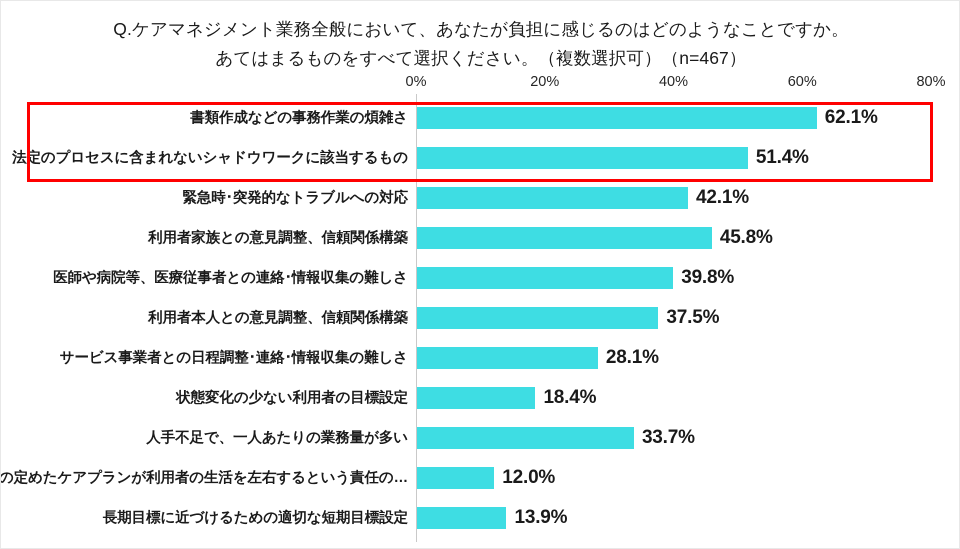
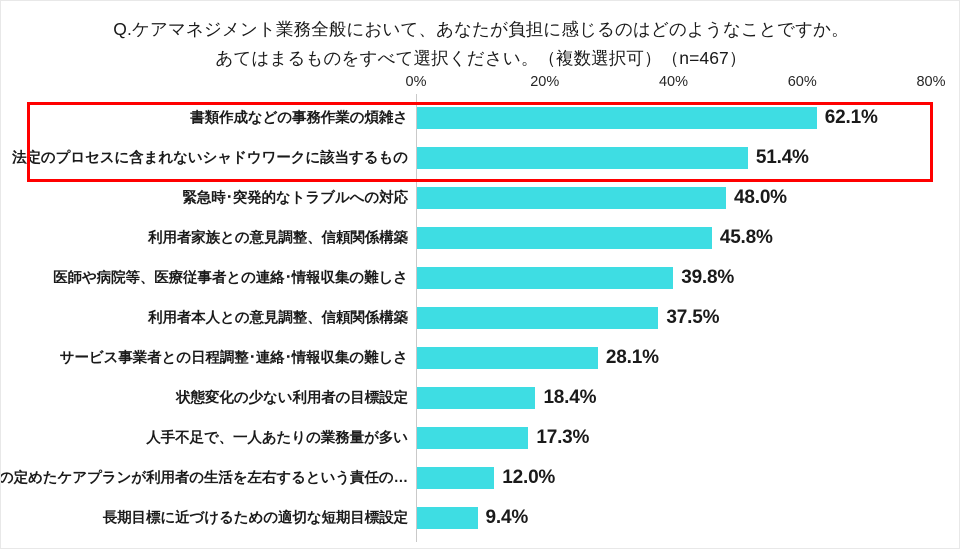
緊急時･突発的なトラブルへの対応: 42.1% -> 48.0%
人手不足で、一人あたりの業務量が多い: 33.7% -> 17.3%
長期目標に近づけるための適切な短期目標設定: 13.9% -> 9.4%
